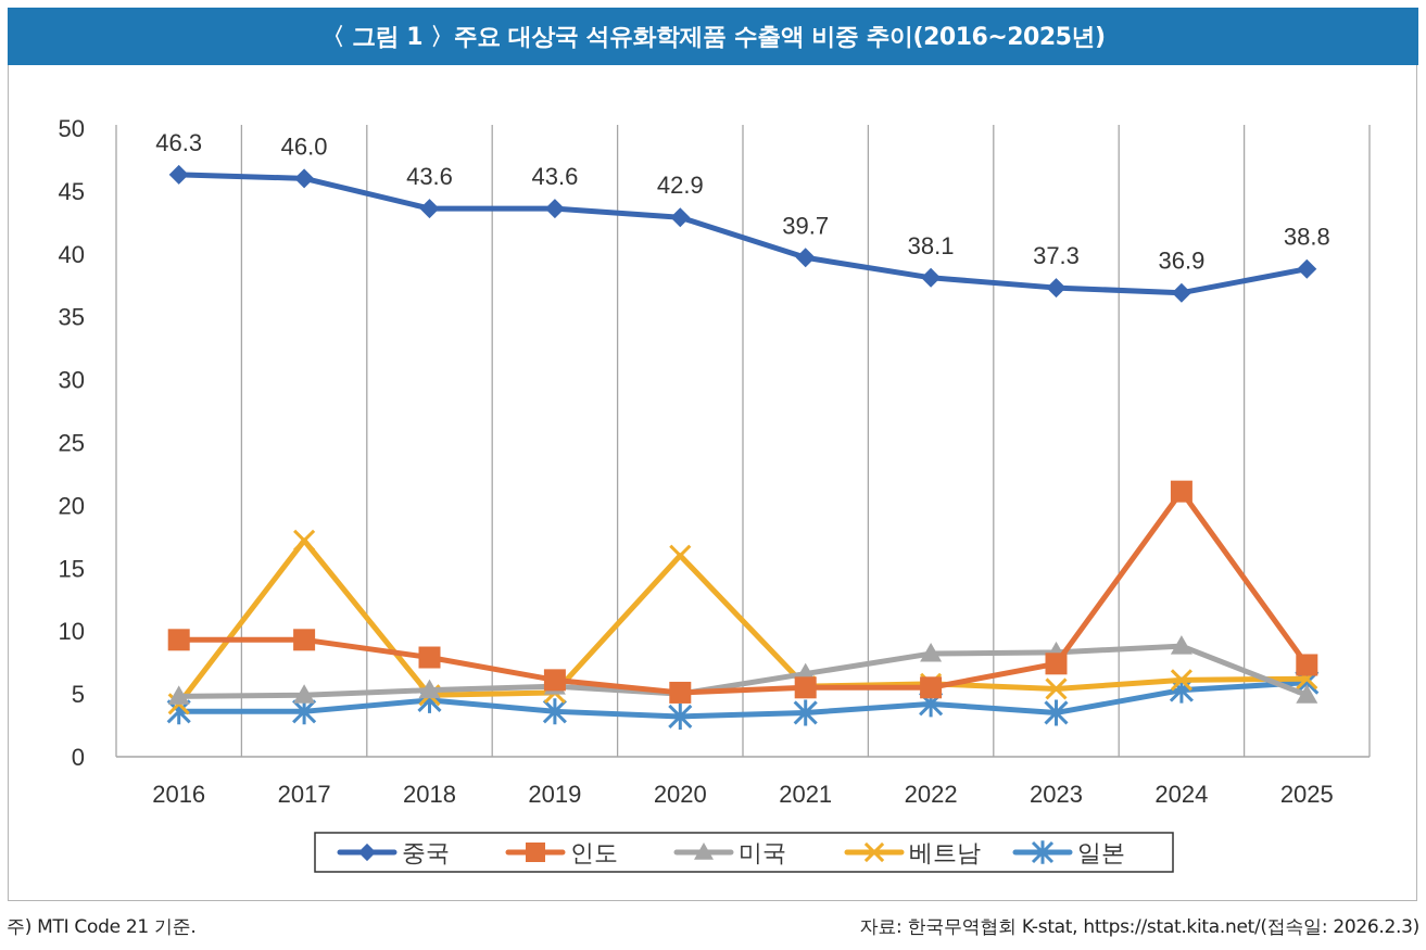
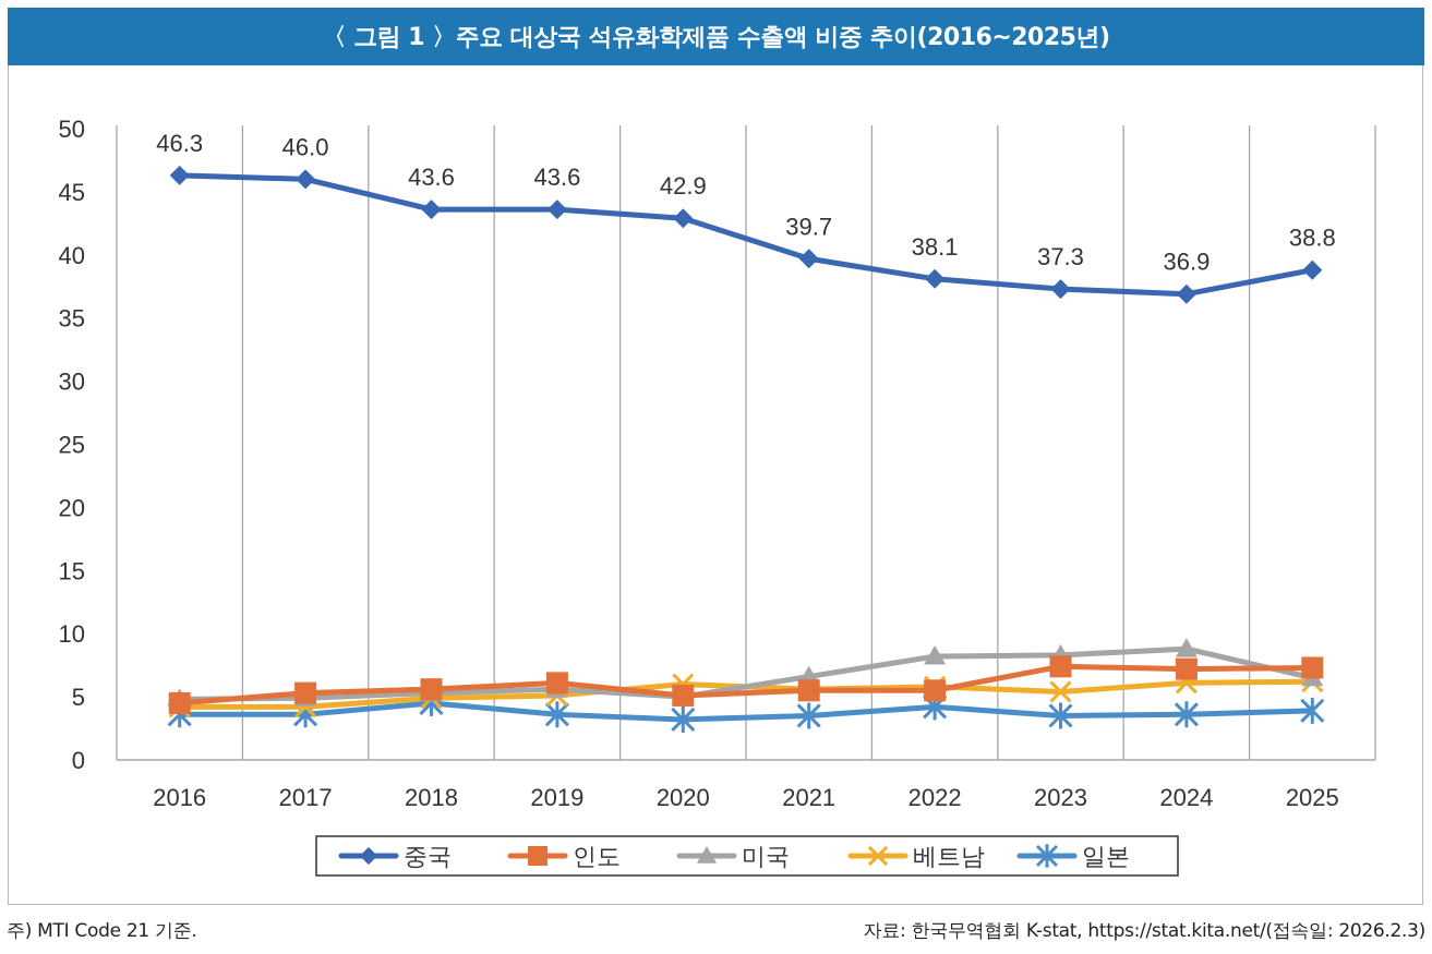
인도/2016: 9.3 -> 4.5
인도/2017: 9.3 -> 5.3
베트남/2017: 17.2 -> 4.2
인도/2018: 7.9 -> 5.6
베트남/2020: 16.0 -> 6.0
인도/2024: 21.1 -> 7.2
일본/2024: 5.3 -> 3.6
미국/2025: 4.9 -> 6.5
일본/2025: 5.9 -> 3.9
